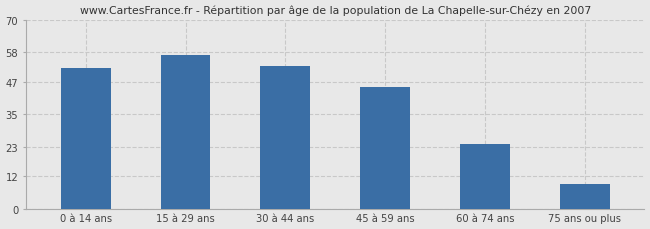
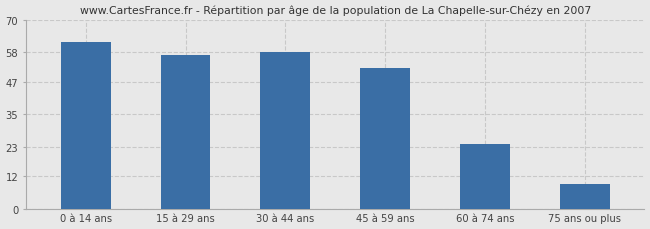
0 à 14 ans: 52 -> 62
30 à 44 ans: 53 -> 58
45 à 59 ans: 45 -> 52
